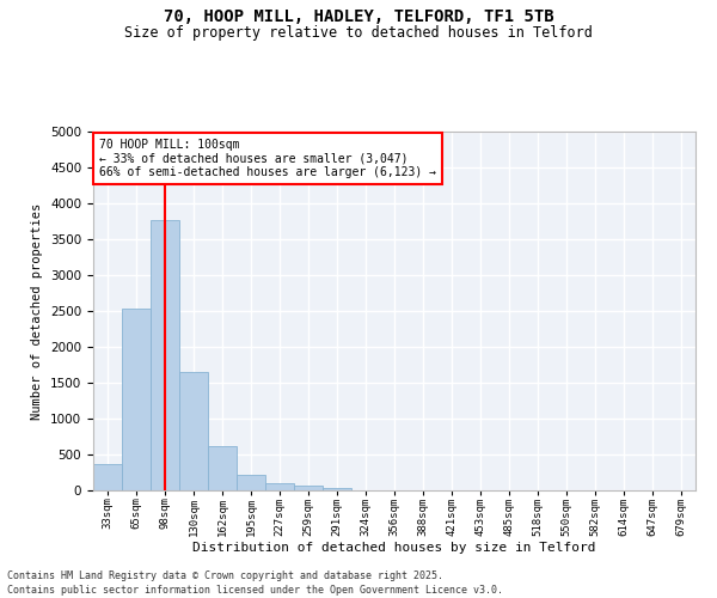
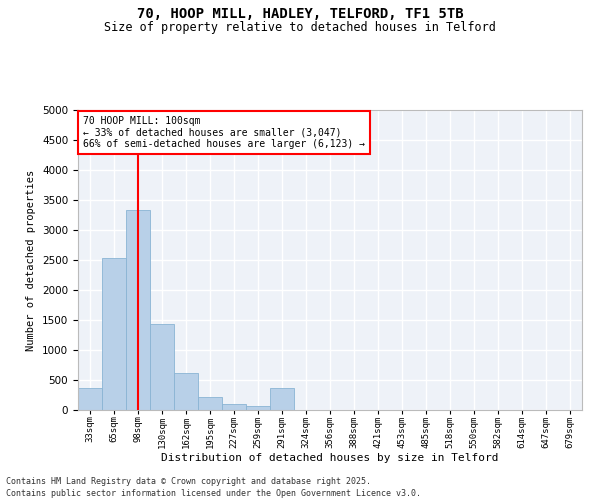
98sqm: 3760 -> 3340
130sqm: 1650 -> 1440
291sqm: 40 -> 360
